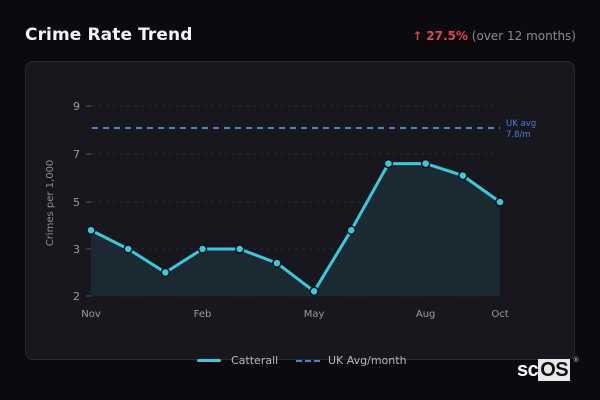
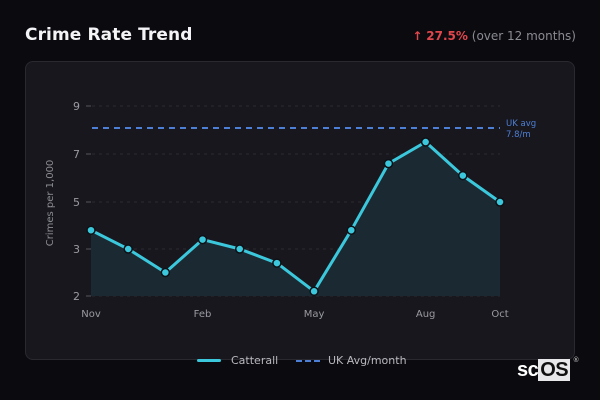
Catterall/Feb: 3.0 -> 3.4
Catterall/Aug: 6.6 -> 7.5
